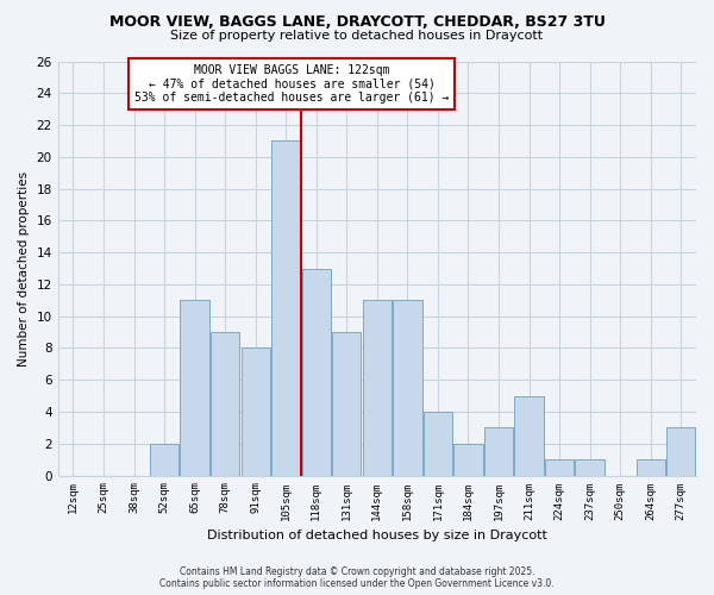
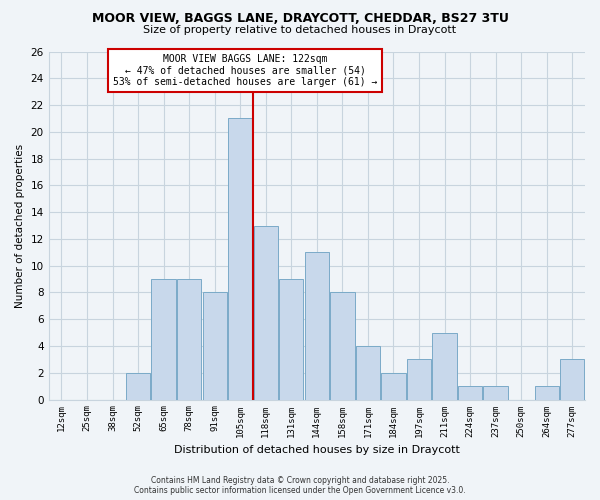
65sqm: 11 -> 9
158sqm: 11 -> 8
